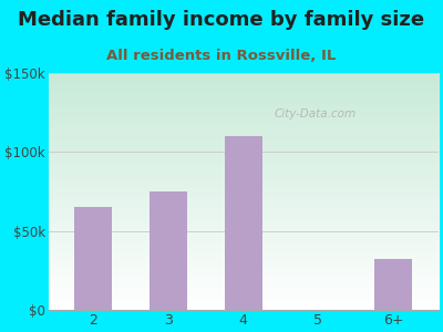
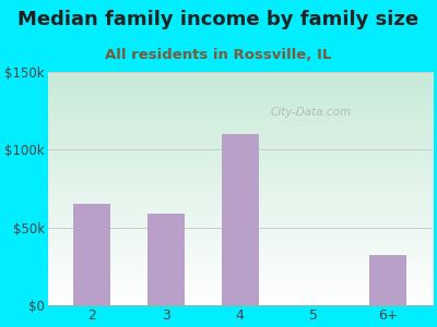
3: $75k -> $59k
